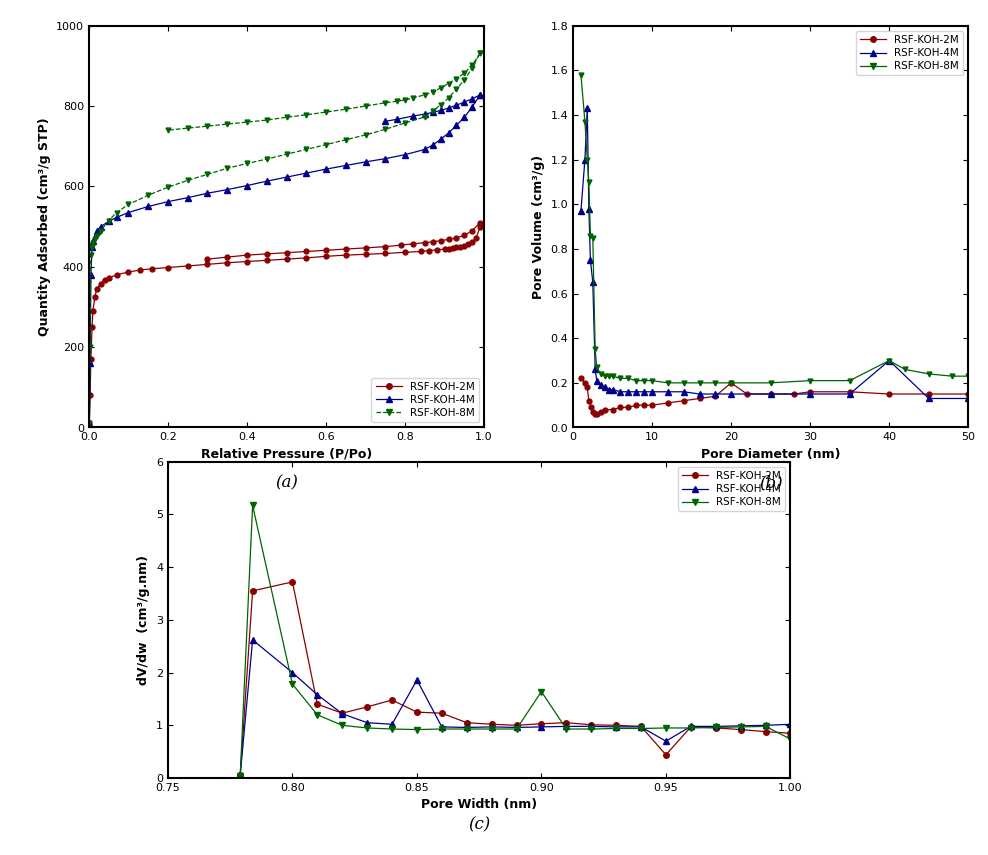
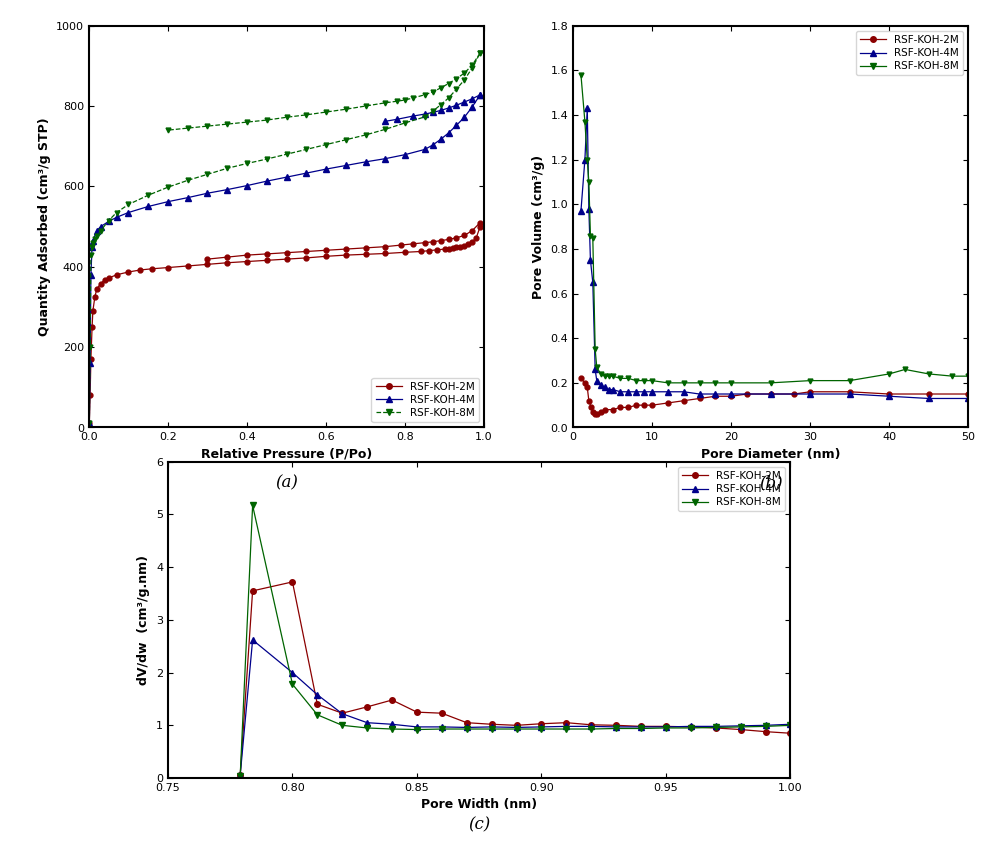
RSF-KOH-2M/20: 0.20 -> 0.14
RSF-KOH-4M/40: 0.30 -> 0.14
RSF-KOH-8M/40: 0.30 -> 0.24
RSF-KOH-4M/0.85: 1.86 -> 0.97
RSF-KOH-8M/0.90: 1.64 -> 0.93
RSF-KOH-2M/0.95: 0.44 -> 0.98
RSF-KOH-4M/0.95: 0.70 -> 0.97
RSF-KOH-8M/1.00: 0.74 -> 1.00
